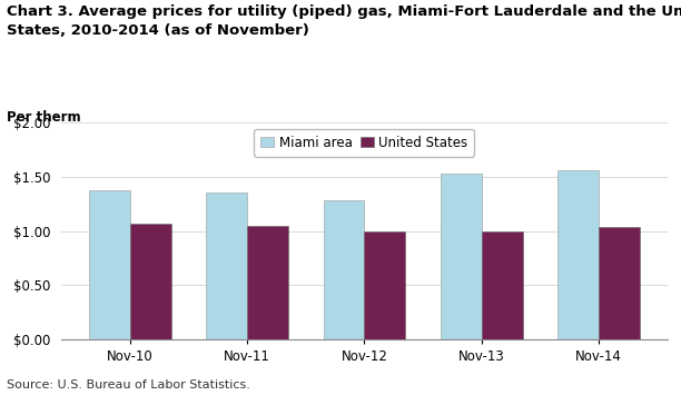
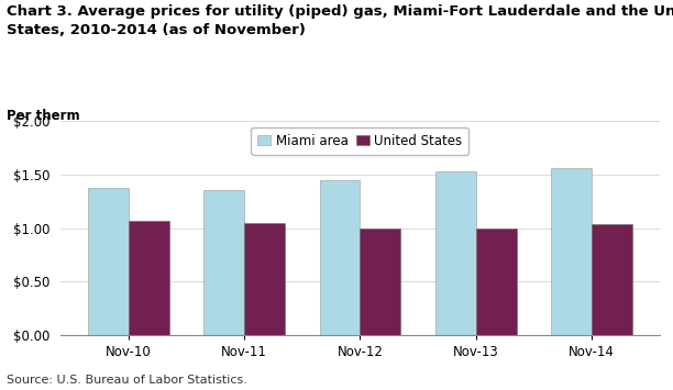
Miami area/Nov-12: $1.28 -> $1.45
